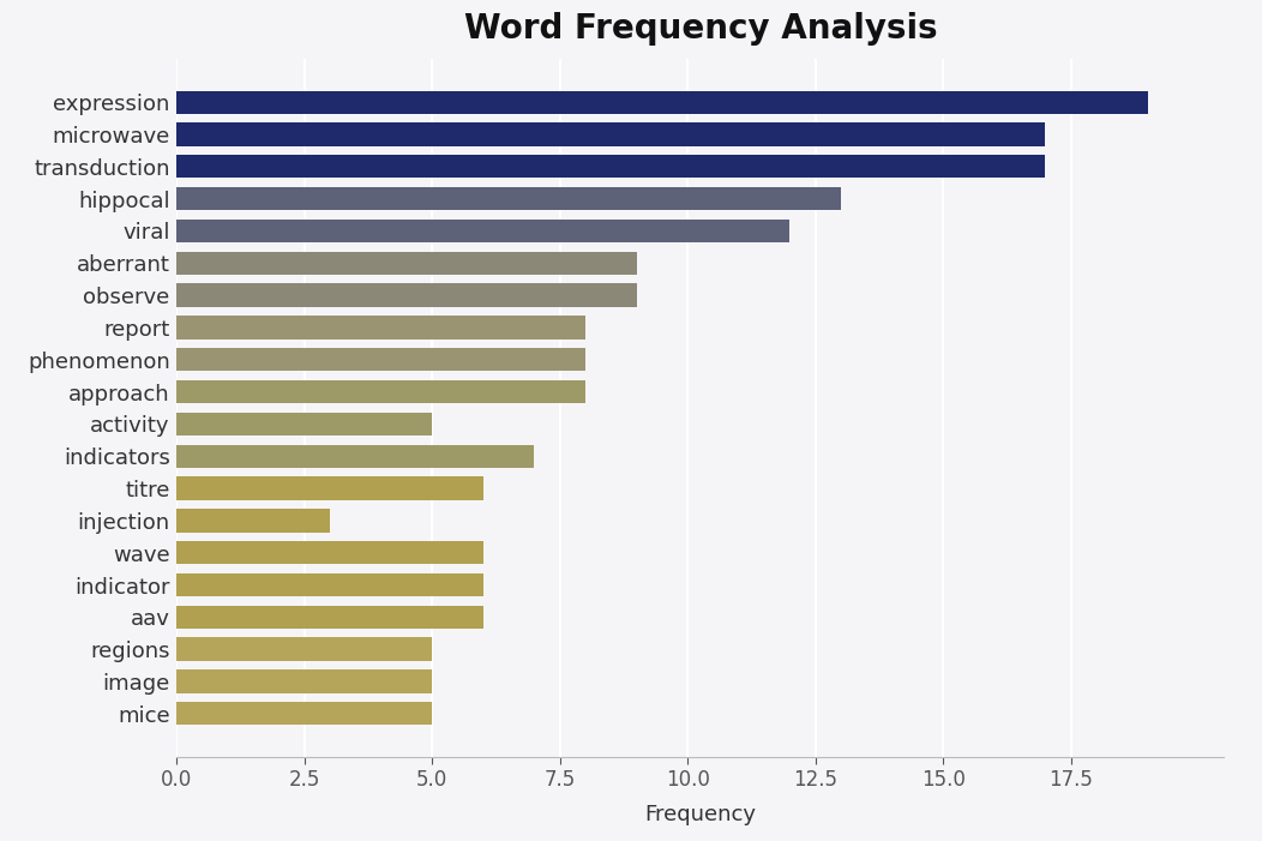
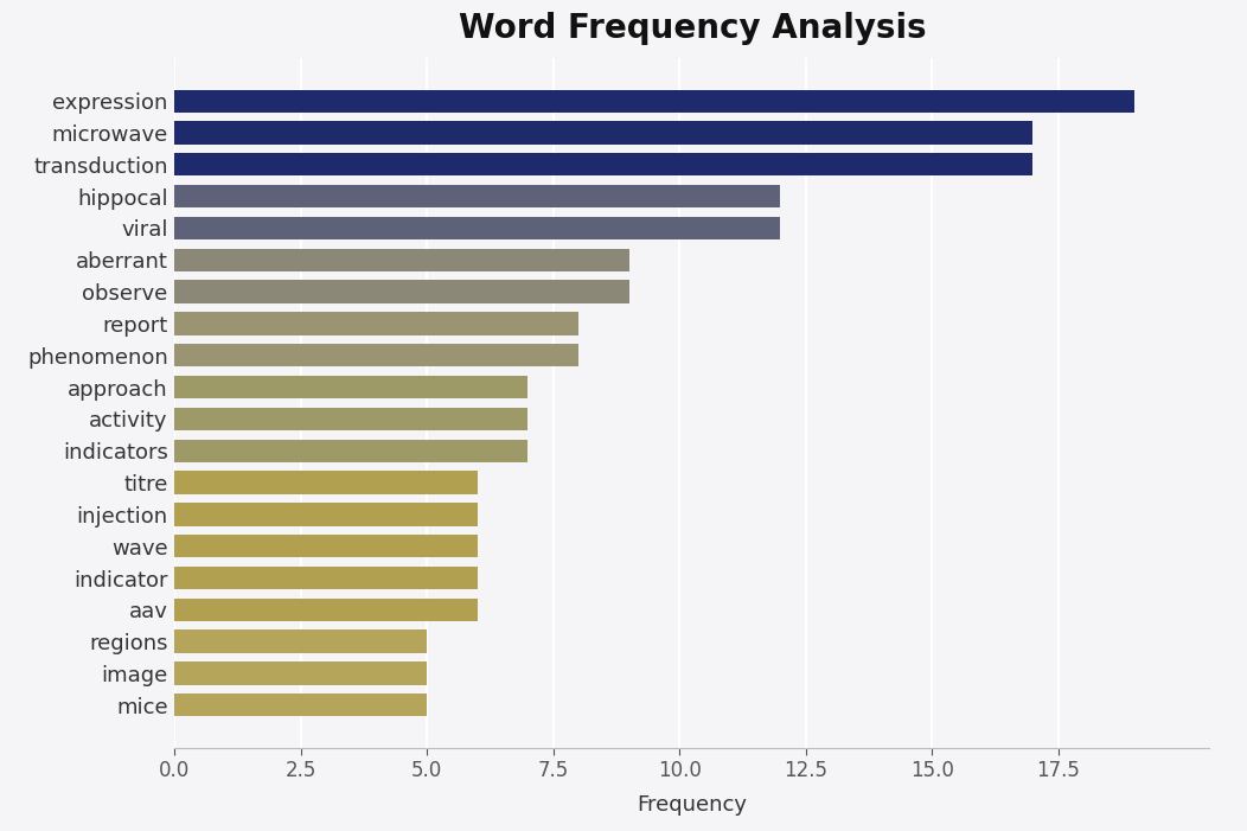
hippocal: 13 -> 12
approach: 8 -> 7
activity: 5 -> 7
injection: 3 -> 6
